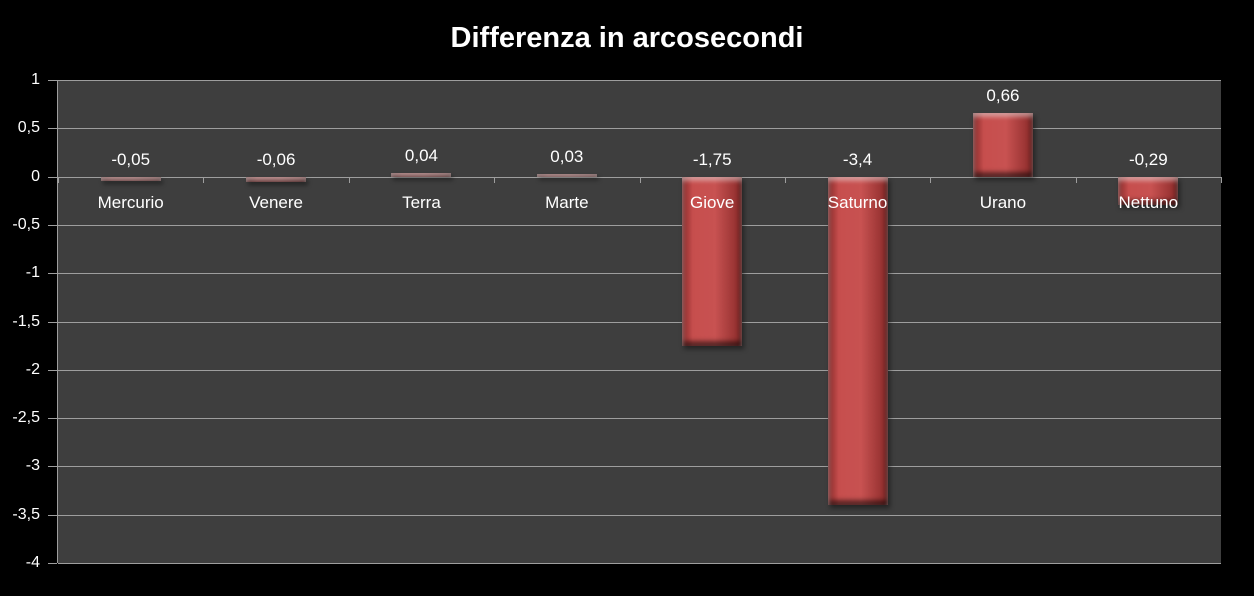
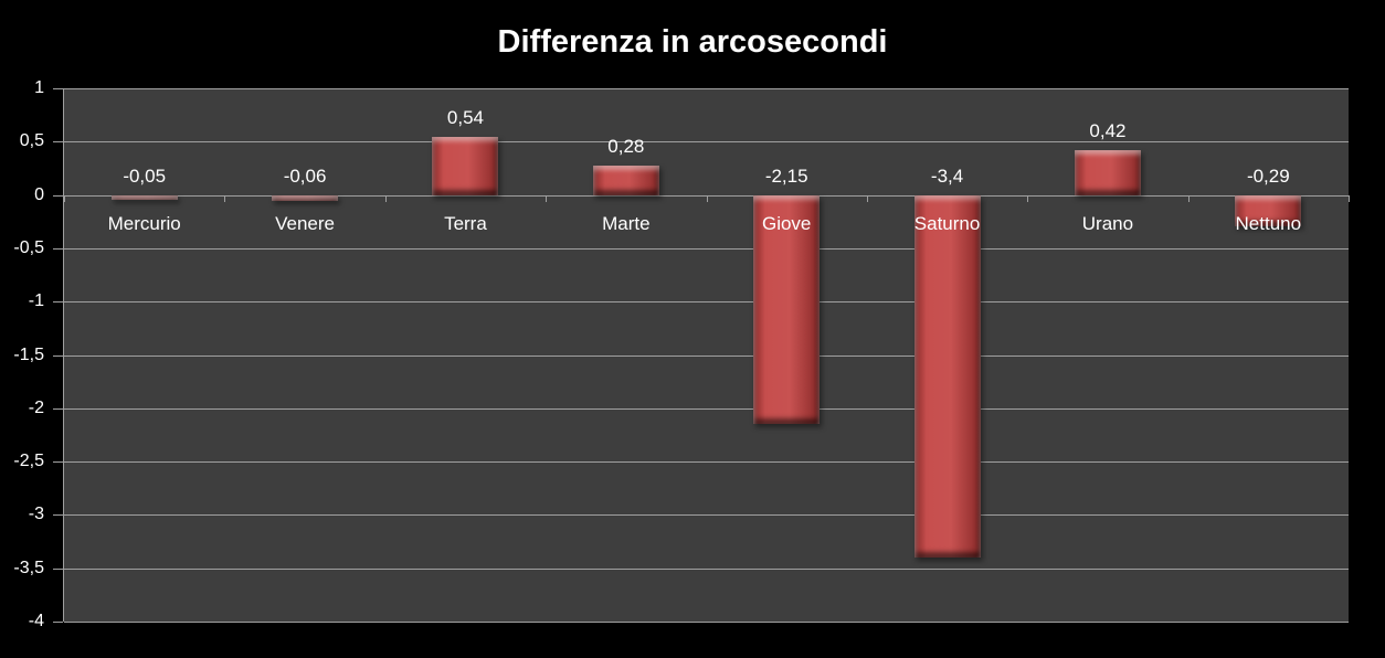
Terra: 0,04 -> 0,54
Marte: 0,03 -> 0,28
Giove: -1,75 -> -2,15
Urano: 0,66 -> 0,42
